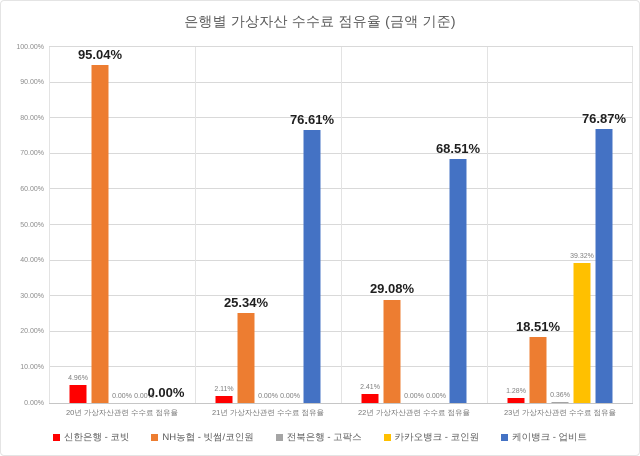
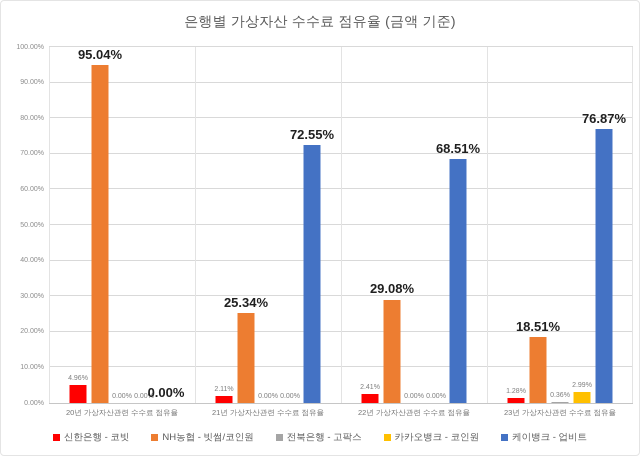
케이뱅크 - 업비트/21년 가상자산관련 수수료 점유율: 76.61% -> 72.55%
카카오뱅크 - 코인원/23년 가상자산관련 수수료 점유율: 39.32% -> 2.99%
